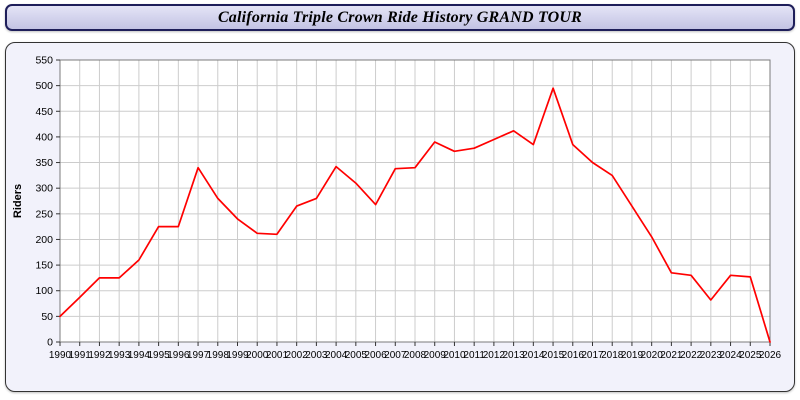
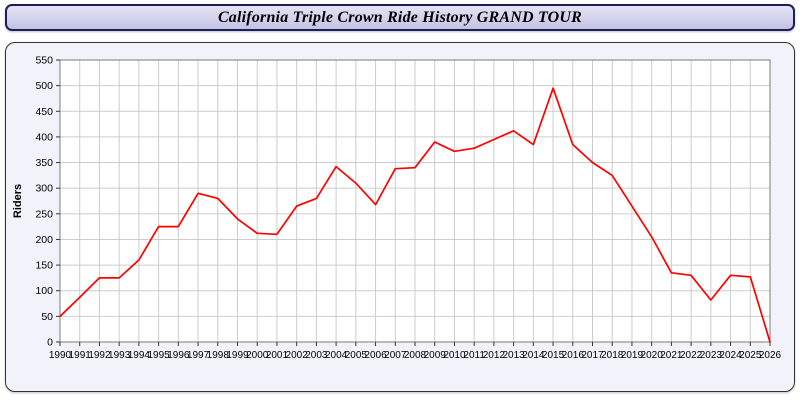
1997: 340 -> 290
